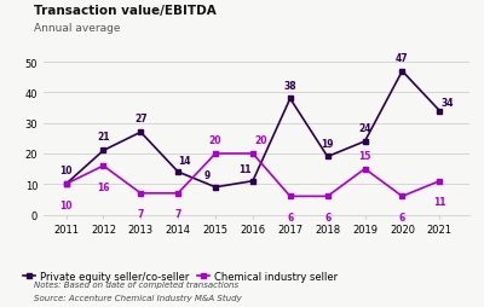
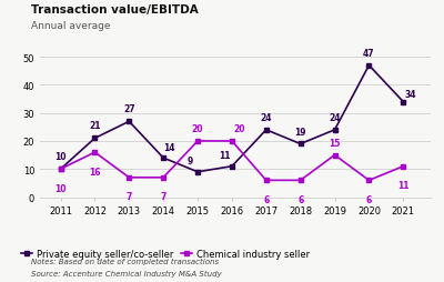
Private equity seller/co-seller/2017: 38 -> 24
